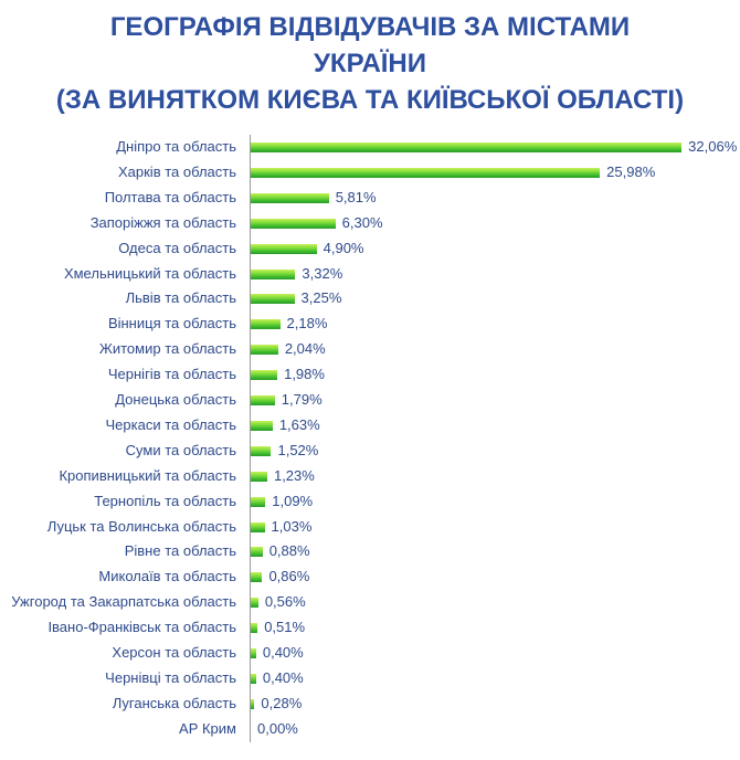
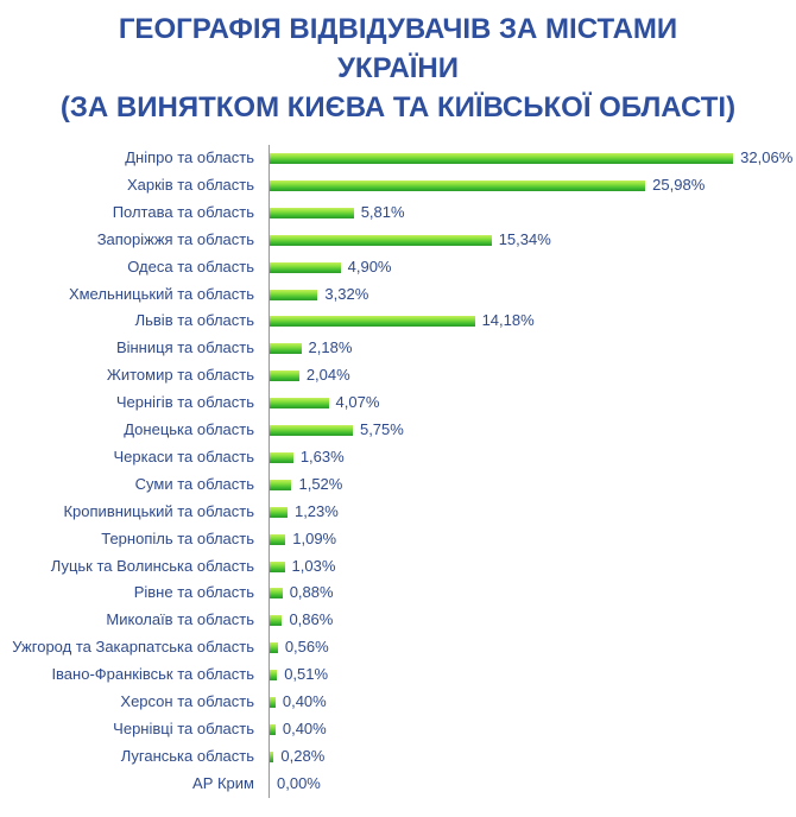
Запоріжжя та область: 6,30% -> 15,34%
Львів та область: 3,25% -> 14,18%
Чернігів та область: 1,98% -> 4,07%
Донецька область: 1,79% -> 5,75%
